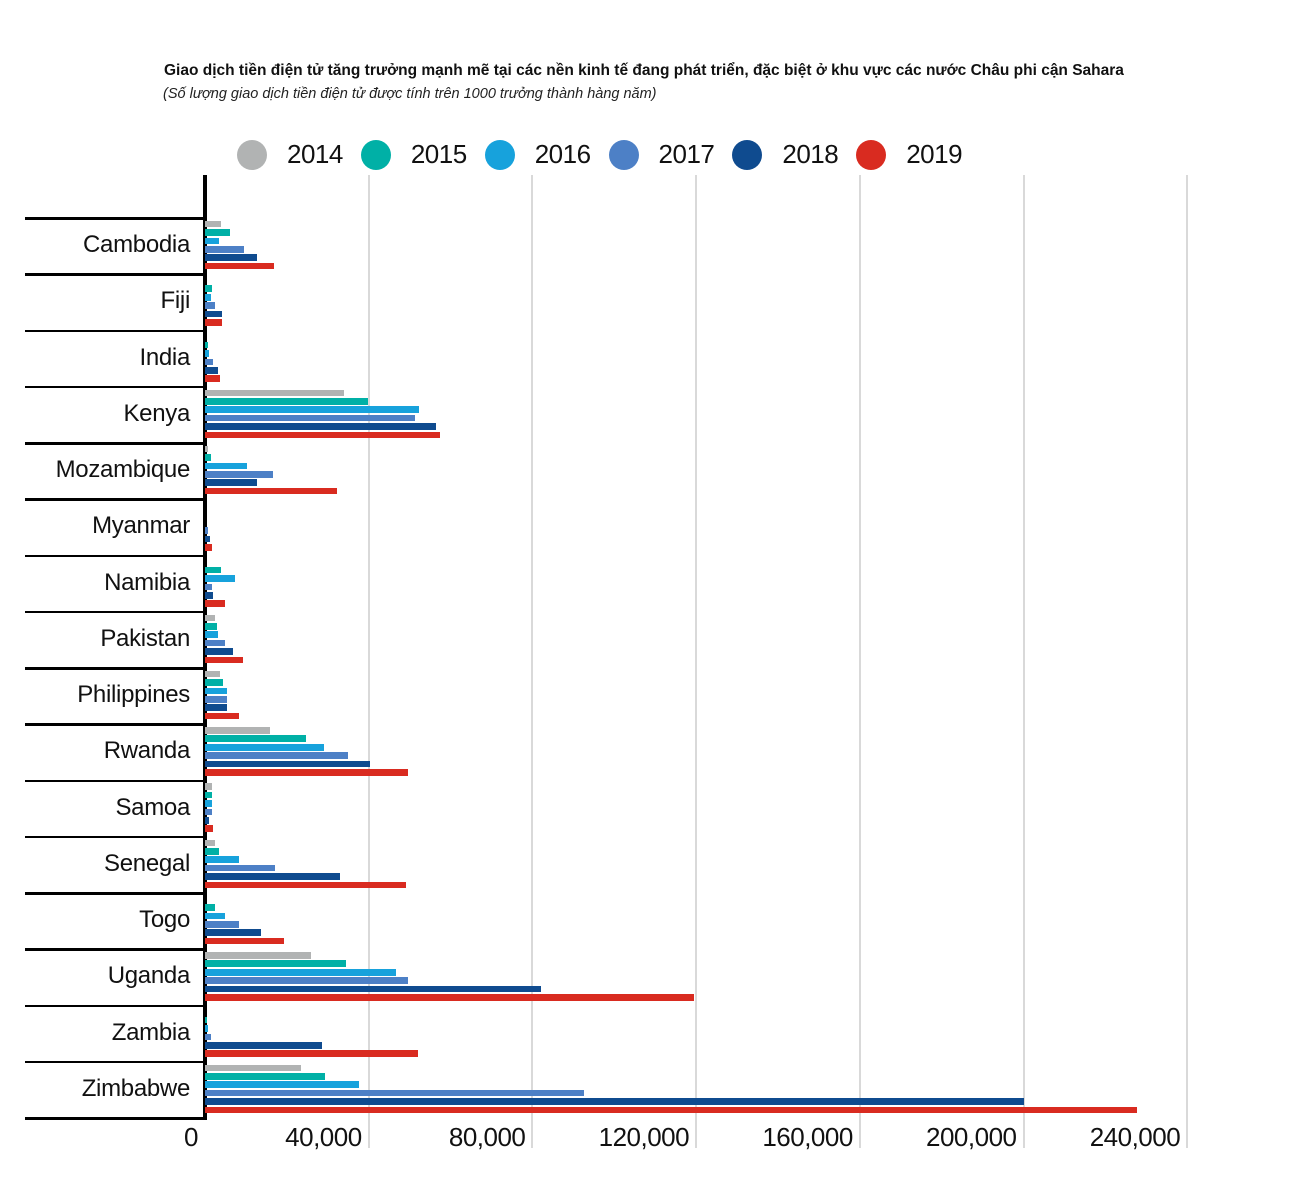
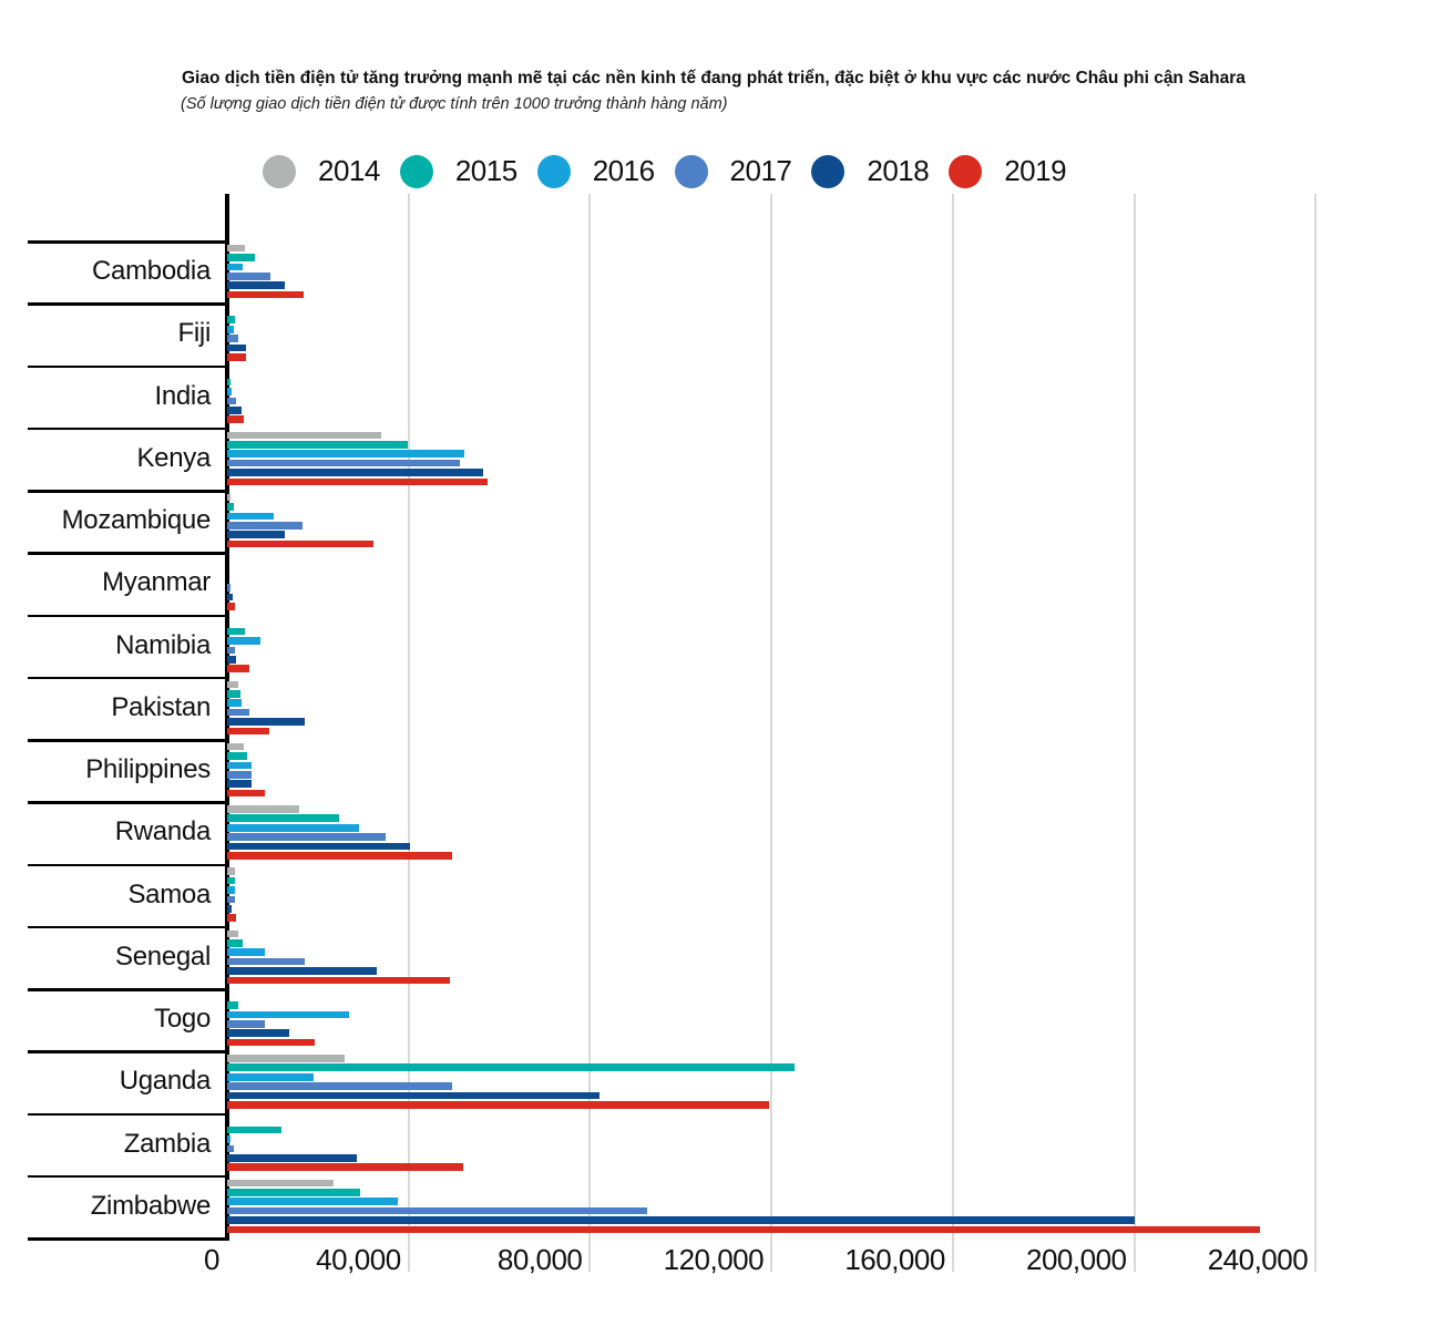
2018/Pakistan: 7000 -> 17000
2016/Togo: 5000 -> 27000
2015/Uganda: 34000 -> 125000
2016/Uganda: 47000 -> 19000
2015/Zambia: 1000 -> 12000
